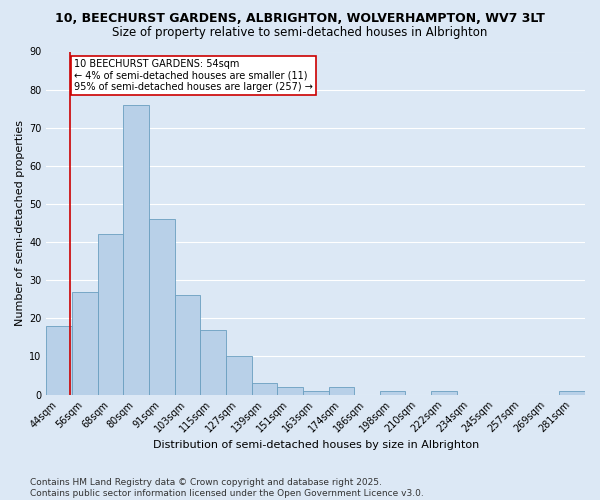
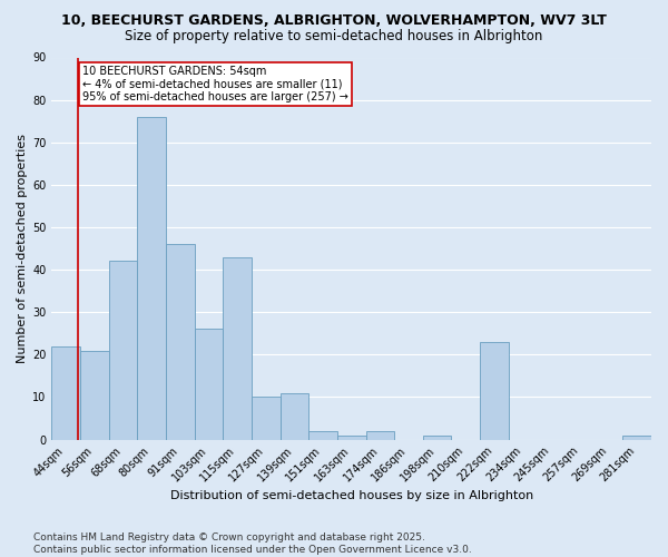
44sqm: 18 -> 22
56sqm: 27 -> 21
115sqm: 17 -> 43
139sqm: 3 -> 11
222sqm: 1 -> 23
